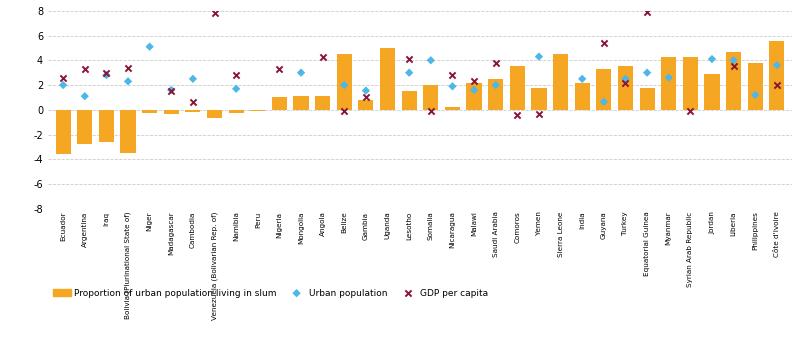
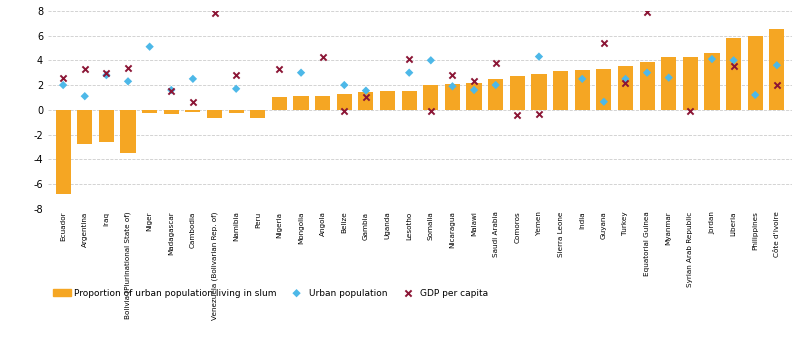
Proportion of urban population living in slum/Ecuador: -3.6 -> -6.8
Proportion of urban population living in slum/Peru: -0.1 -> -0.7
Proportion of urban population living in slum/Belize: 4.5 -> 1.3
Proportion of urban population living in slum/Gambia: 0.8 -> 1.4
Proportion of urban population living in slum/Uganda: 5.0 -> 1.5
Proportion of urban population living in slum/Nicaragua: 0.2 -> 2.1
Proportion of urban population living in slum/Comoros: 3.5 -> 2.7
Proportion of urban population living in slum/Yemen: 1.8 -> 2.9
Proportion of urban population living in slum/Sierra Leone: 4.5 -> 3.1
Proportion of urban population living in slum/India: 2.2 -> 3.2
Proportion of urban population living in slum/Equatorial Guinea: 1.8 -> 3.9
Proportion of urban population living in slum/Jordan: 2.9 -> 4.6
Proportion of urban population living in slum/Liberia: 4.7 -> 5.8
Proportion of urban population living in slum/Philippines: 3.8 -> 6.0
Proportion of urban population living in slum/Côte d'Ivoire: 5.6 -> 6.5
